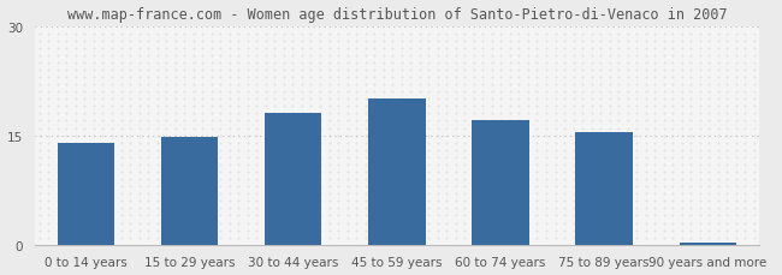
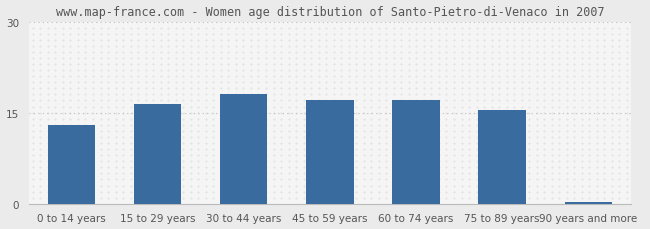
0 to 14 years: 14.0 -> 13.0
15 to 29 years: 14.8 -> 16.5
45 to 59 years: 20.0 -> 17.0
